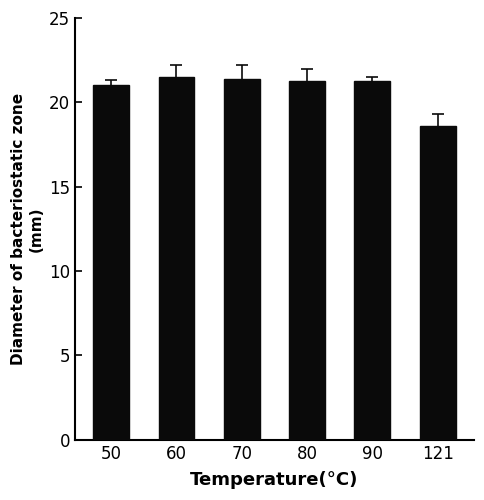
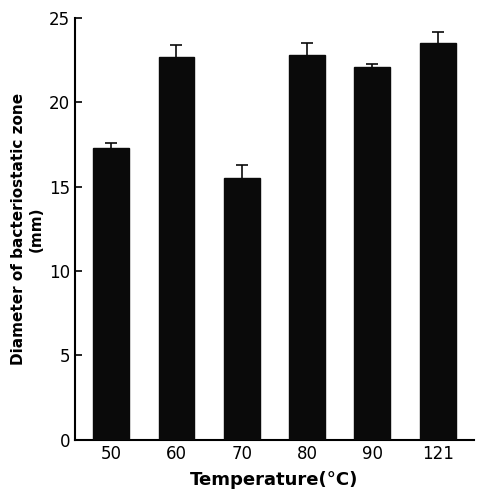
50: 21.1 -> 17.3
60: 21.5 -> 22.7
70: 21.4 -> 15.5
80: 21.3 -> 22.8
90: 21.3 -> 22.1
121: 18.6 -> 23.5
